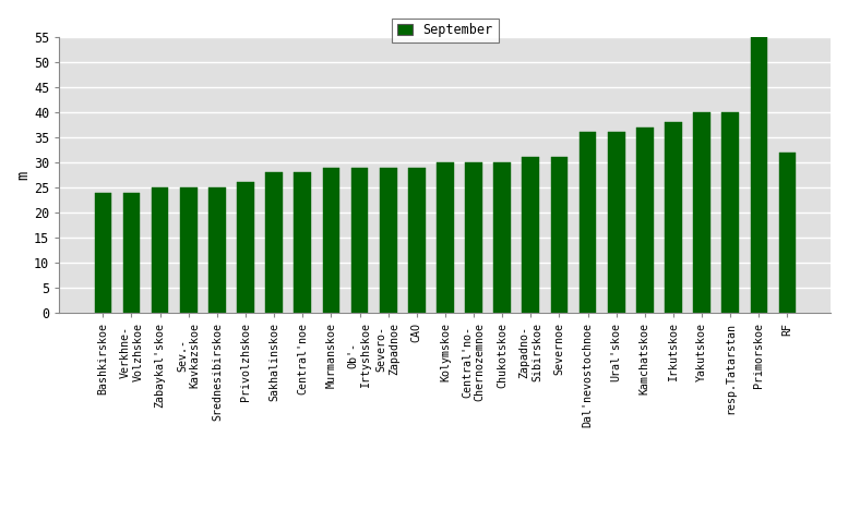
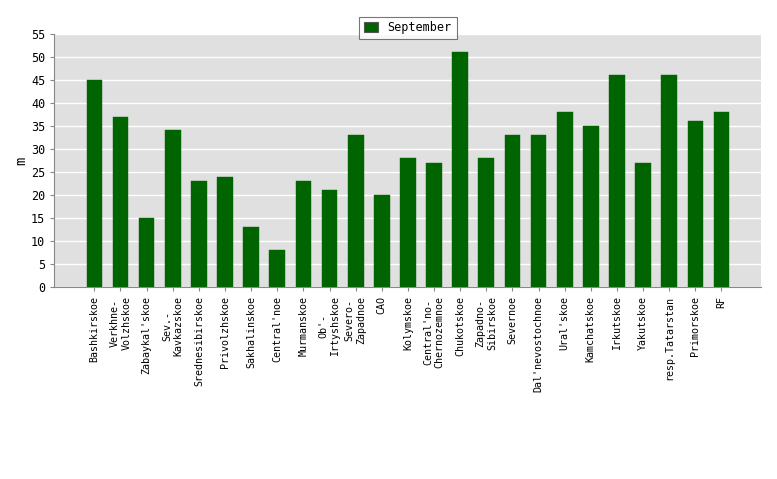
Bashkirskoe: 24 -> 45
Verkhne- Volzhskoe: 24 -> 37
Zabaykal'skoe: 25 -> 15
Sev.- Kavkazskoe: 25 -> 34
Srednesibirskoe: 25 -> 23
Privolzhskoe: 26 -> 24
Sakhalinskoe: 28 -> 13
Central'noe: 28 -> 8
Murmanskoe: 29 -> 23
Ob'- Irtyshskoe: 29 -> 21
Severo- Zapadnoe: 29 -> 33
CAO: 29 -> 20
Kolymskoe: 30 -> 28
Central'no- Chernozemnoe: 30 -> 27
Chukotskoe: 30 -> 51
Zapadno- Sibirskoe: 31 -> 28
Severnoe: 31 -> 33
Dal'nevostochnoe: 36 -> 33
Ural'skoe: 36 -> 38
Kamchatskoe: 37 -> 35
Irkutskoe: 38 -> 46
Yakutskoe: 40 -> 27
resp.Tatarstan: 40 -> 46
Primorskoe: 55 -> 36
RF: 32 -> 38
